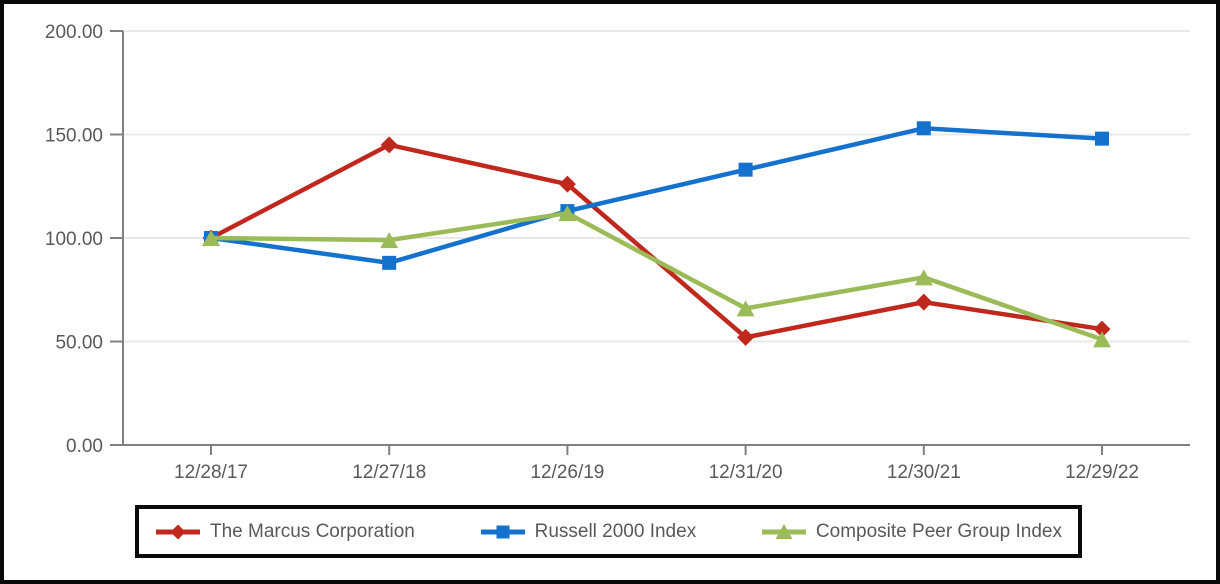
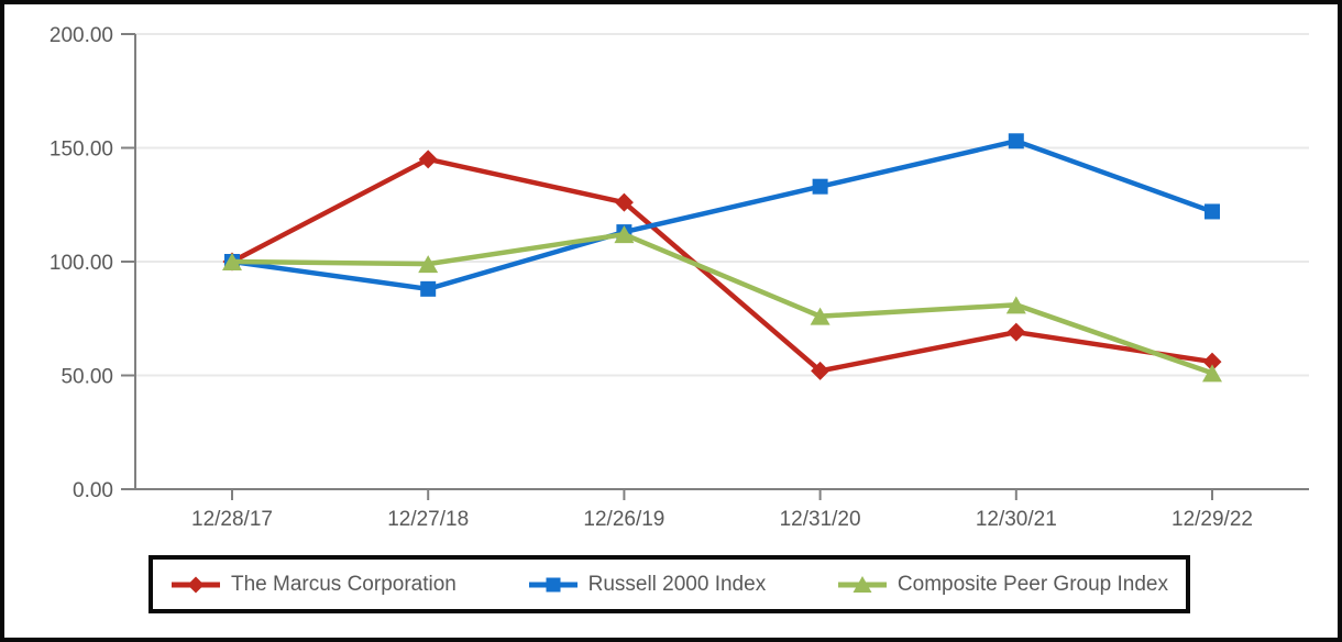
Composite Peer Group Index/12/31/20: 66 -> 76
Russell 2000 Index/12/29/22: 148 -> 122
